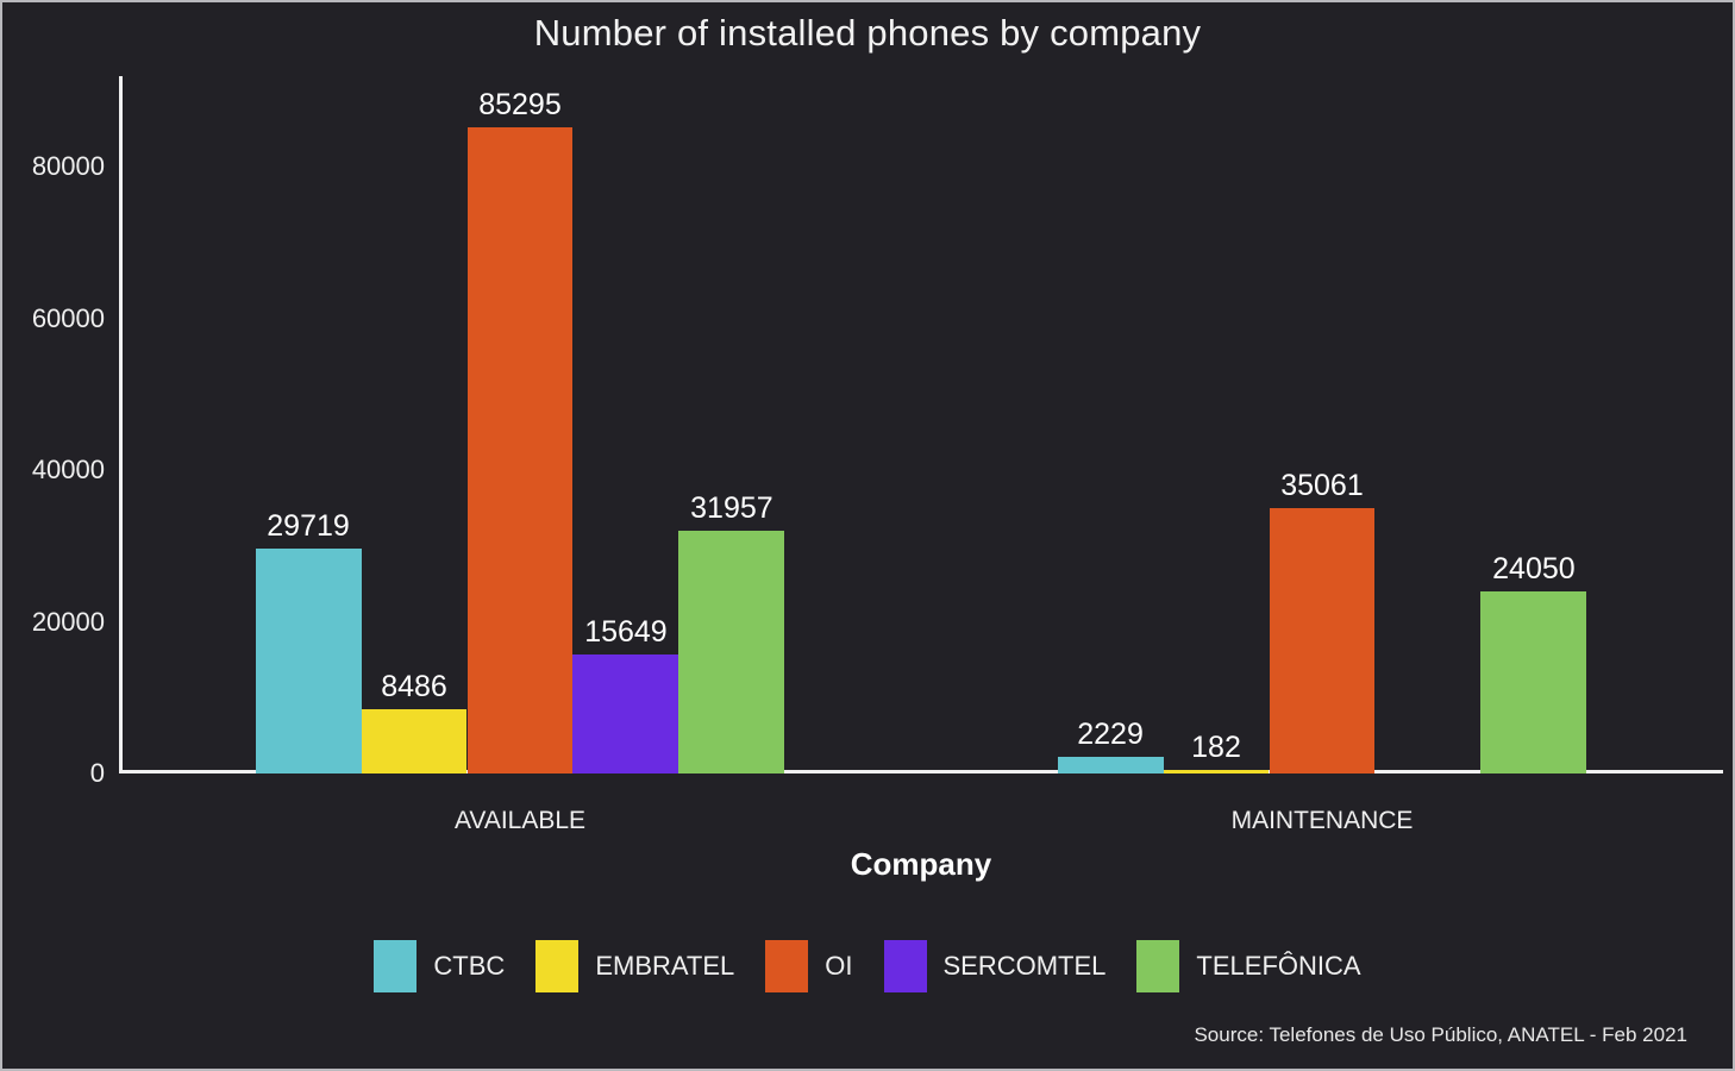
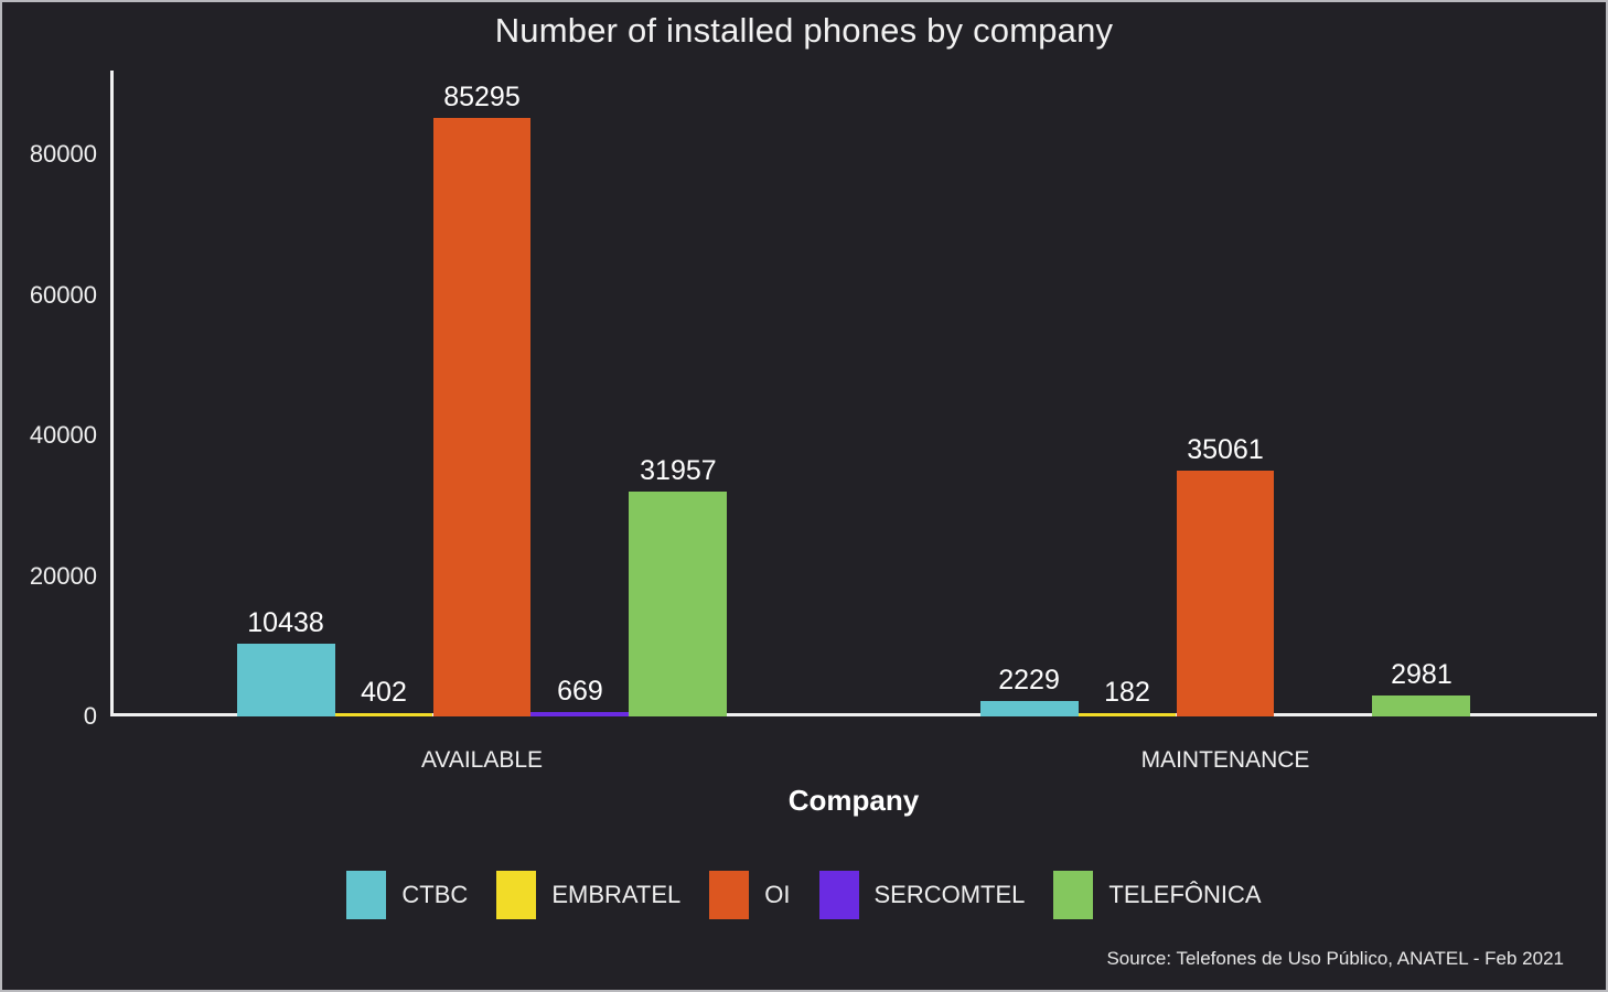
CTBC/AVAILABLE: 29719 -> 10438
EMBRATEL/AVAILABLE: 8486 -> 402
SERCOMTEL/AVAILABLE: 15649 -> 669
TELEFÔNICA/MAINTENANCE: 24050 -> 2981
